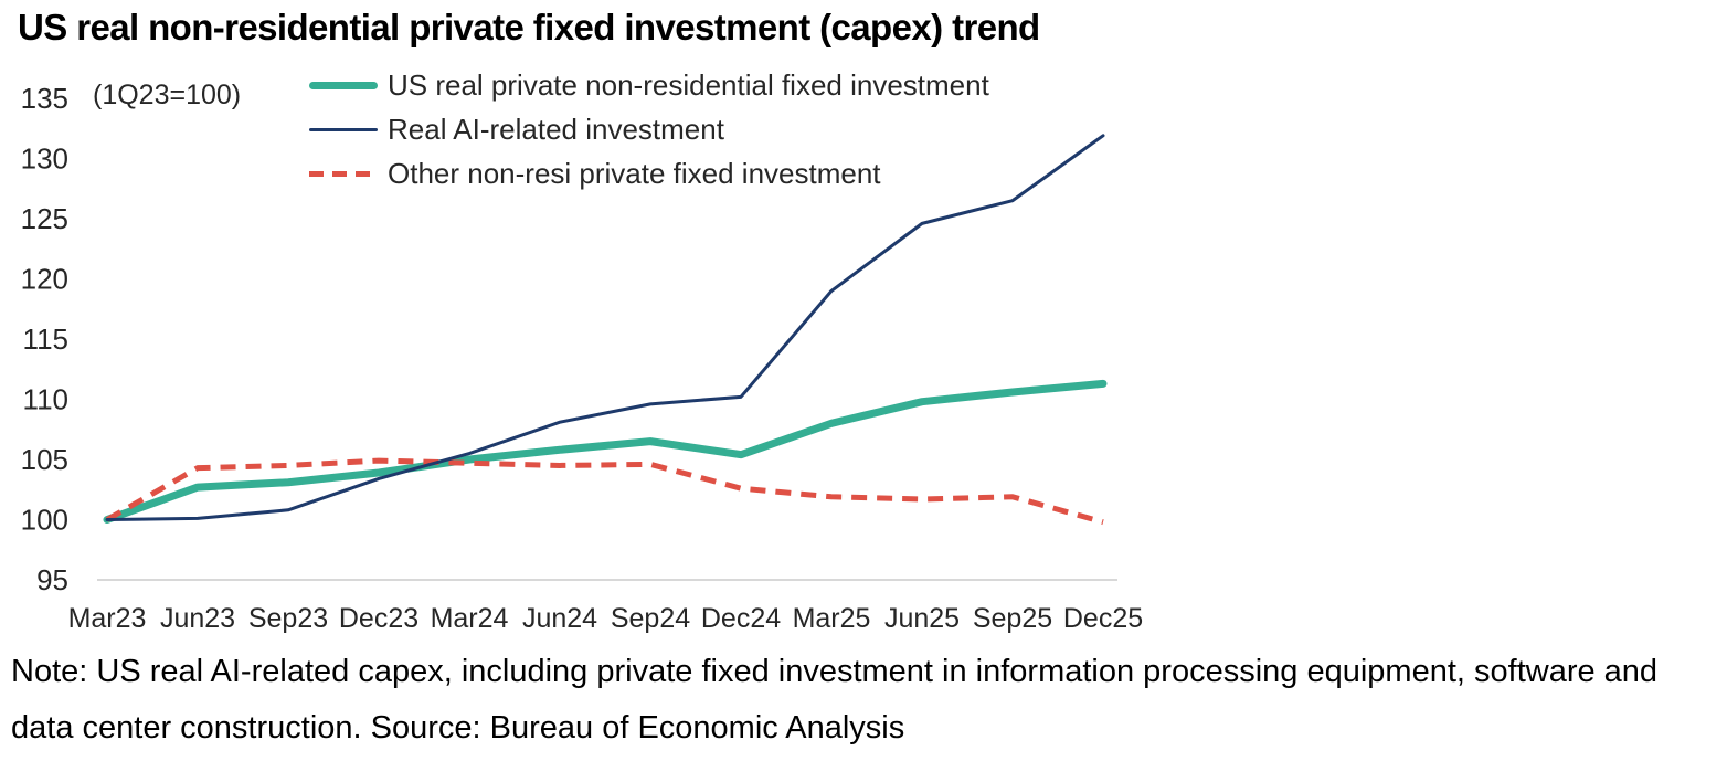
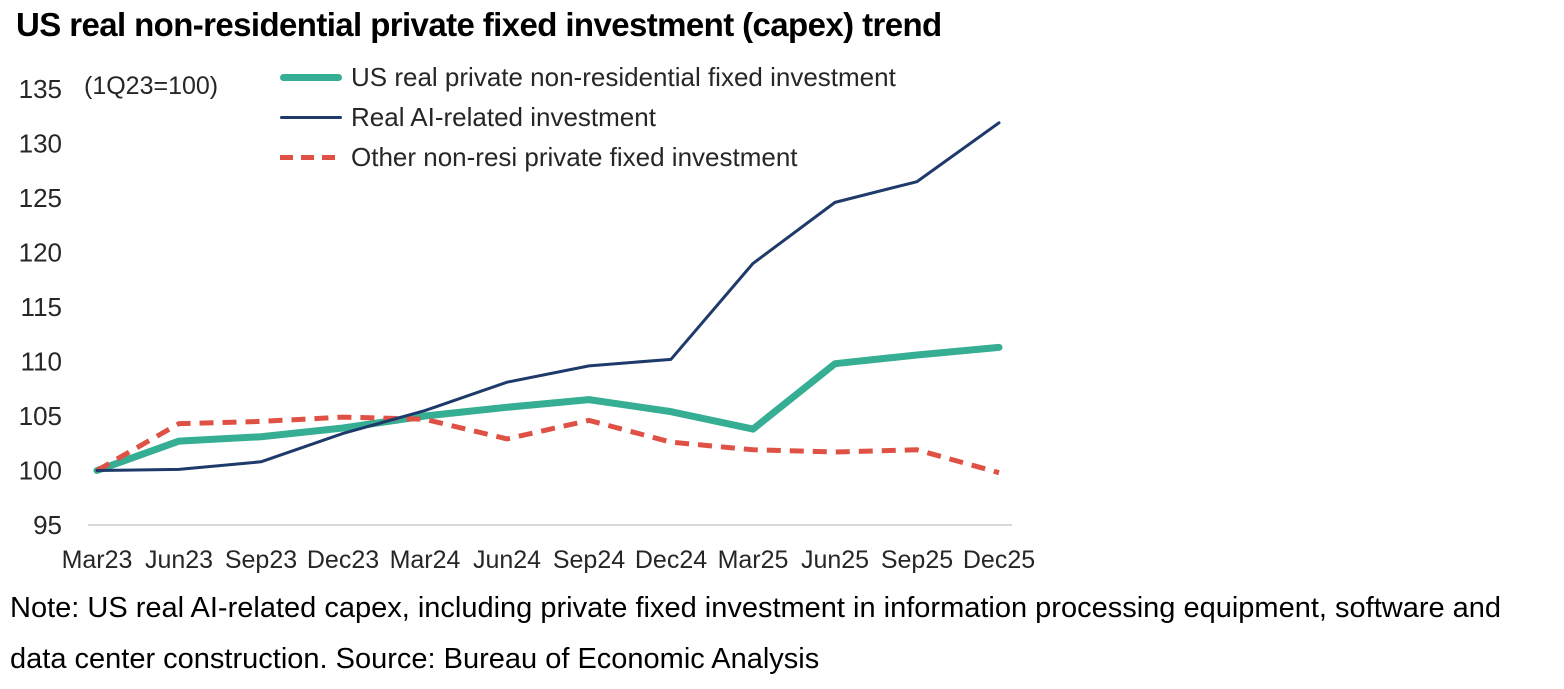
Other non-resi private fixed investment/Jun24: 104.5 -> 102.9
US real private non-residential fixed investment/Mar25: 108.0 -> 103.8
